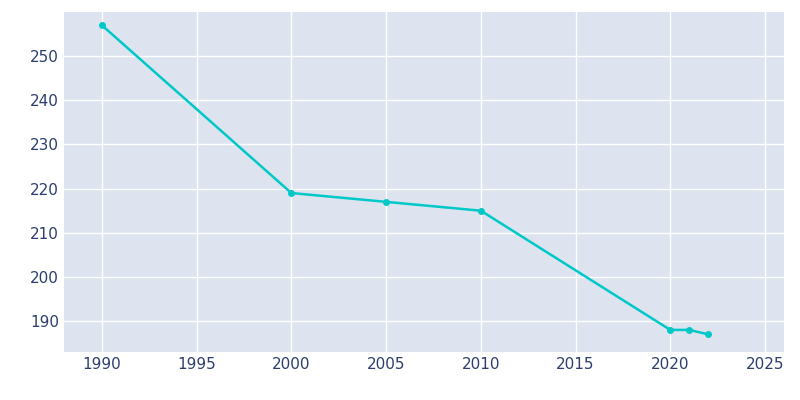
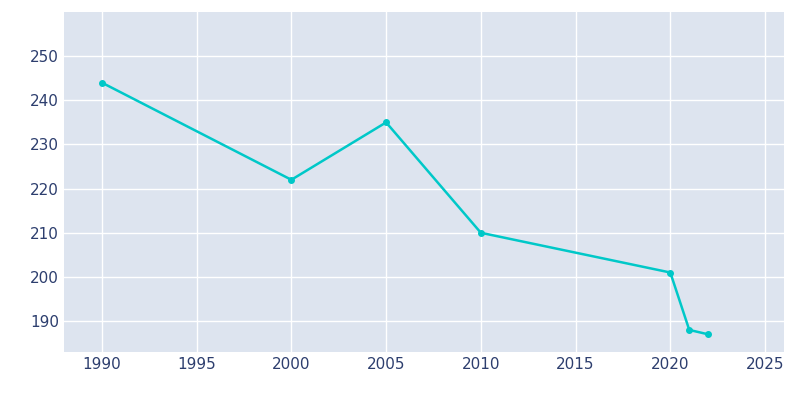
1990: 257 -> 244
2000: 219 -> 222
2005: 217 -> 235
2010: 215 -> 210
2020: 188 -> 201
